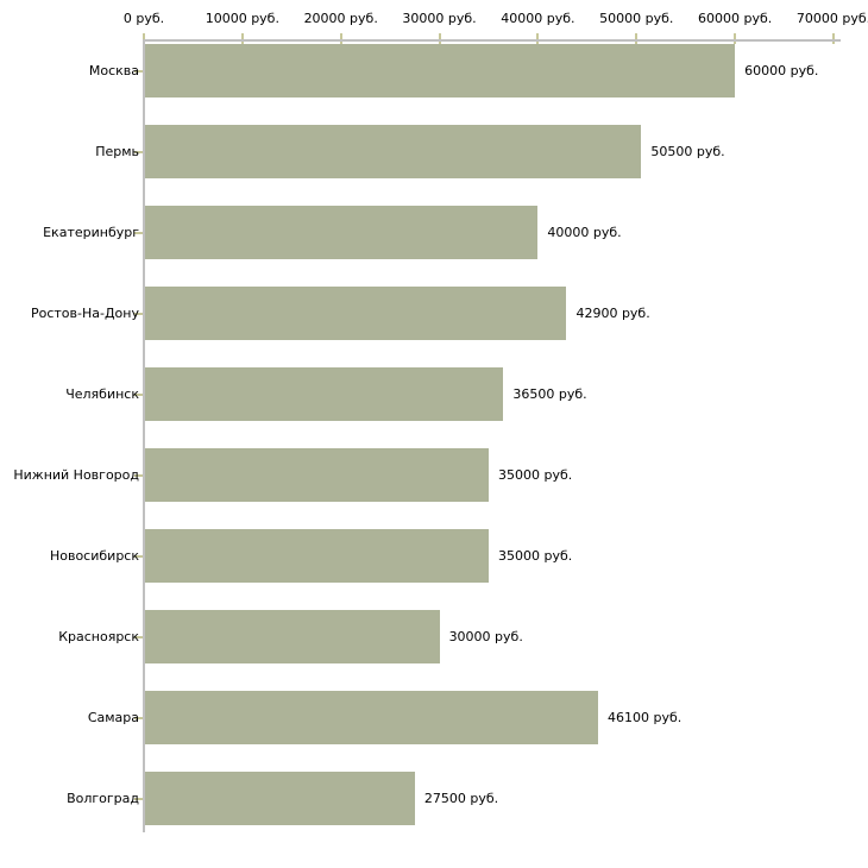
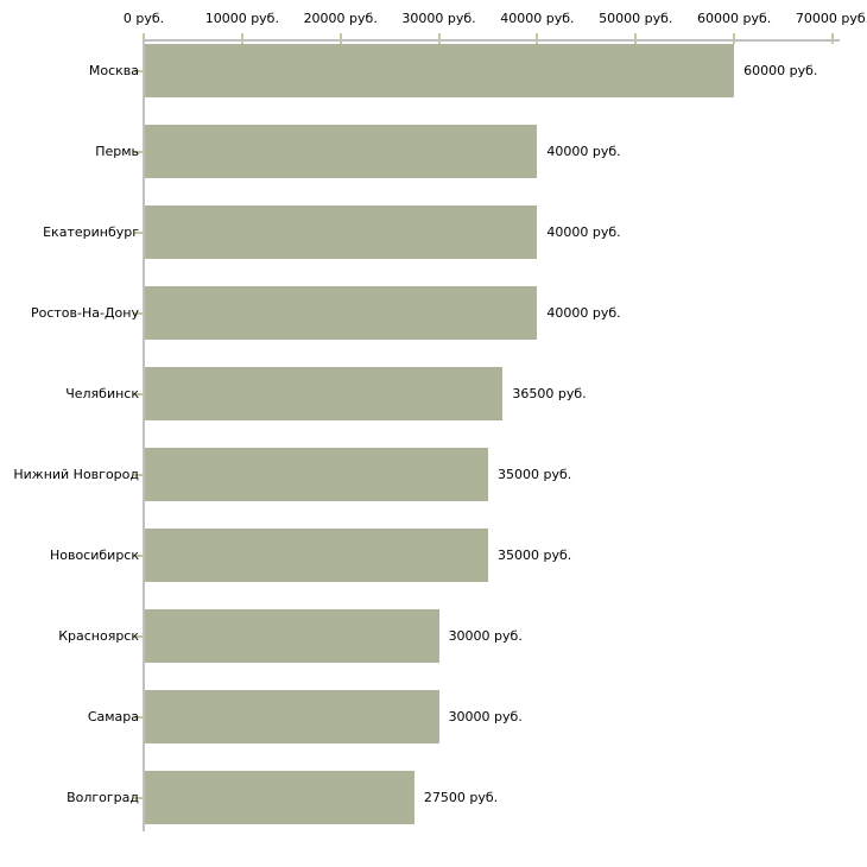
Пермь: 50500 -> 40000
Ростов-На-Дону: 42900 -> 40000
Самара: 46100 -> 30000
